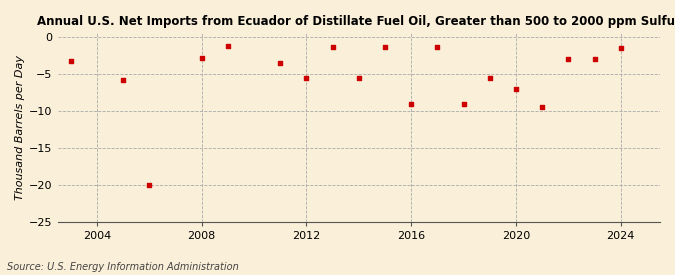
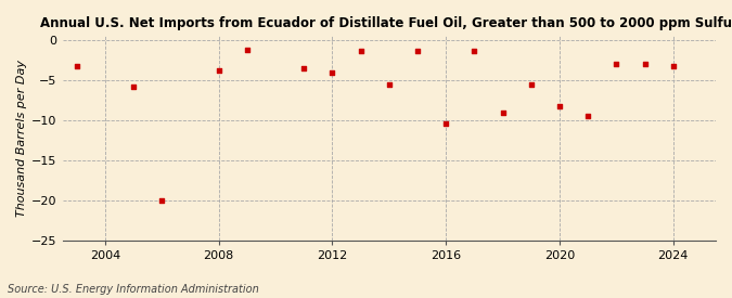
2008: -2.8 -> -3.8
2012: -5.5 -> -4.0
2016: -9.0 -> -10.4
2020: -7.0 -> -8.2
2024: -1.5 -> -3.2
